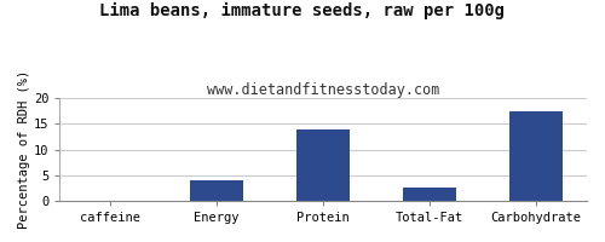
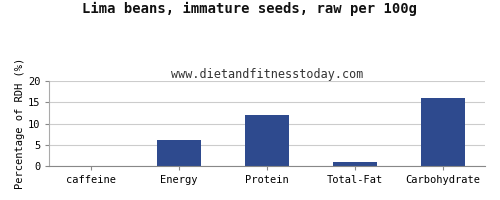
Energy: 4.0 -> 6.1
Protein: 14.0 -> 12.1
Total-Fat: 2.5 -> 1.0
Carbohydrate: 17.5 -> 16.1
